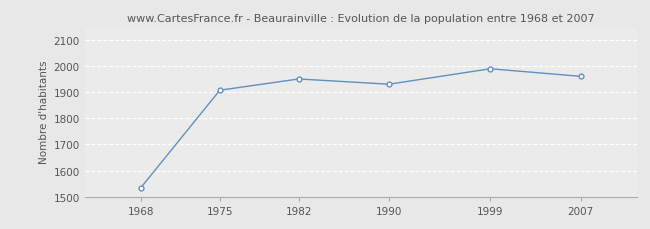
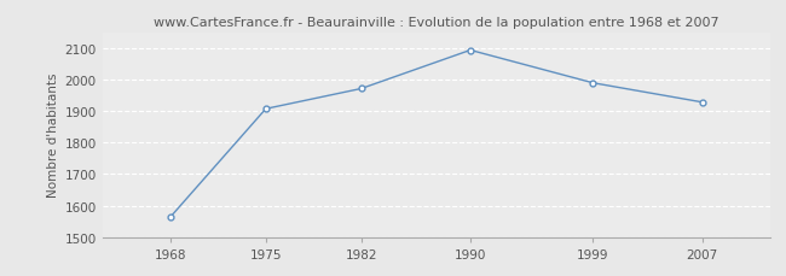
1968: 1535 -> 1564
1982: 1950 -> 1971
1990: 1930 -> 2093
2007: 1960 -> 1928
